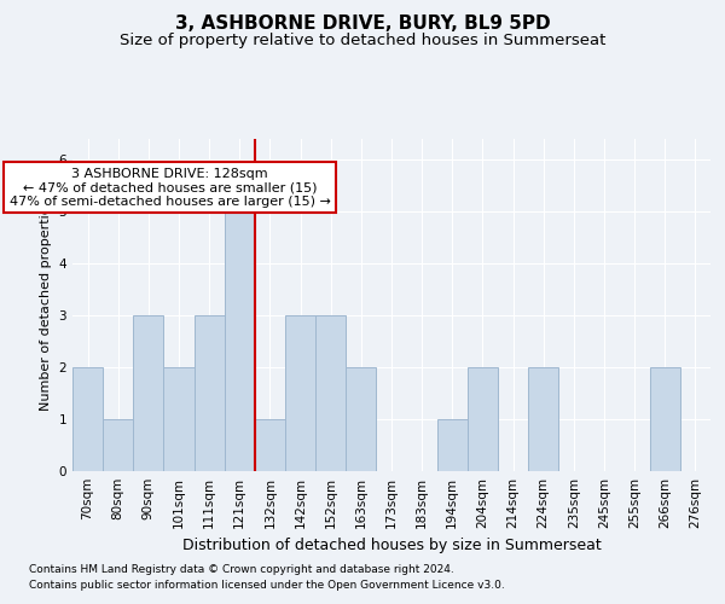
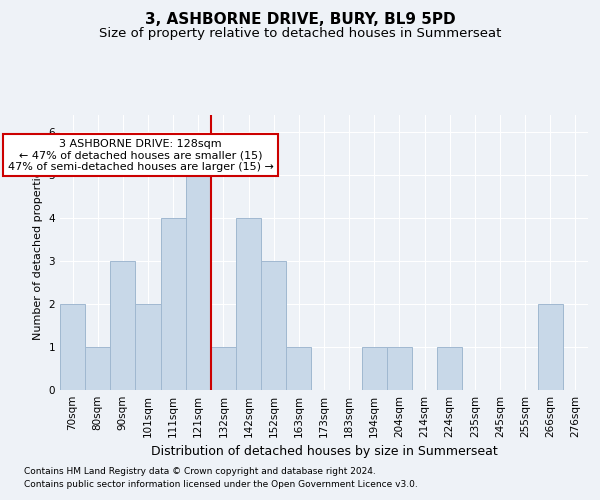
111sqm: 3 -> 4
142sqm: 3 -> 4
163sqm: 2 -> 1
204sqm: 2 -> 1
224sqm: 2 -> 1
